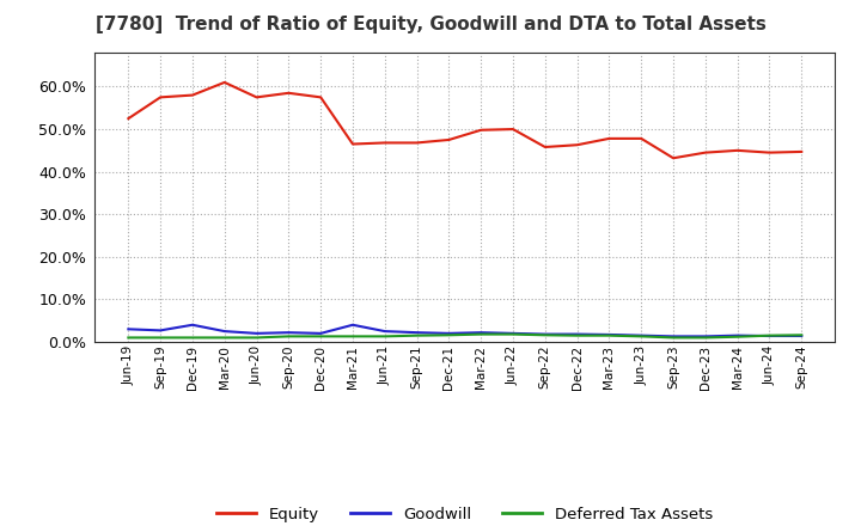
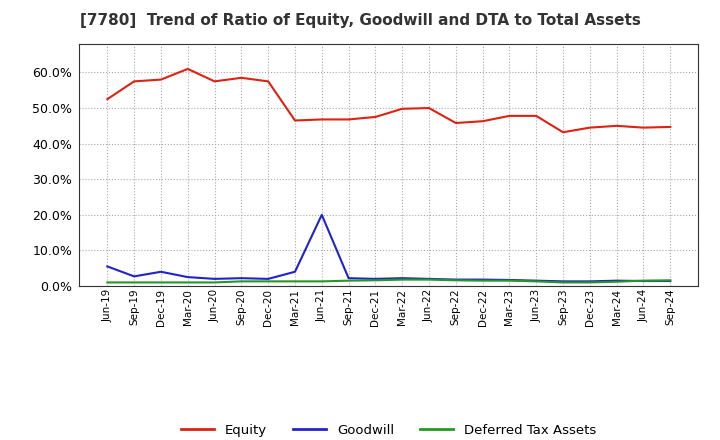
Goodwill/Jun-19: 3.0% -> 5.5%
Goodwill/Jun-21: 2.5% -> 20.0%
